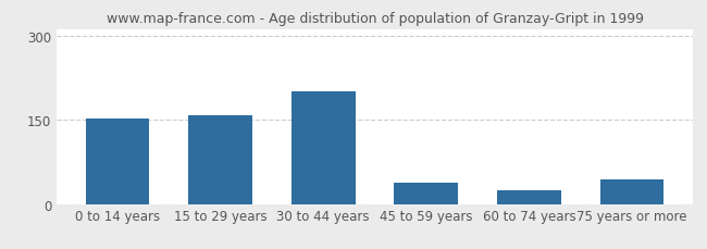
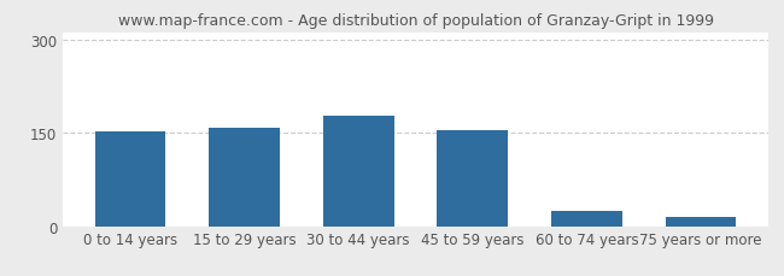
30 to 44 years: 200 -> 178
45 to 59 years: 38 -> 155
75 years or more: 44 -> 15
